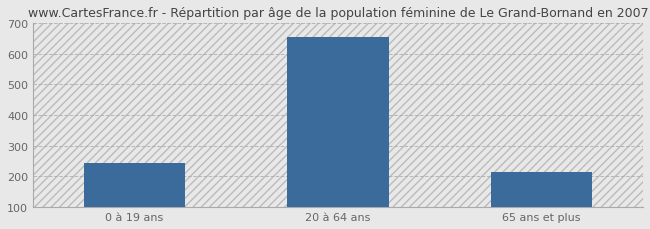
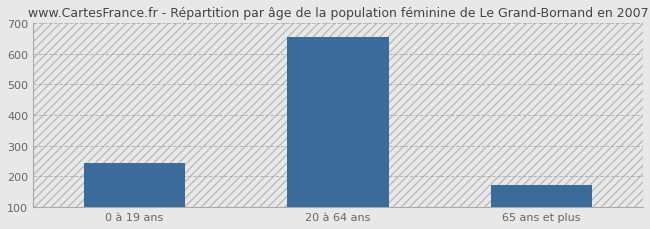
65 ans et plus: 215 -> 172
